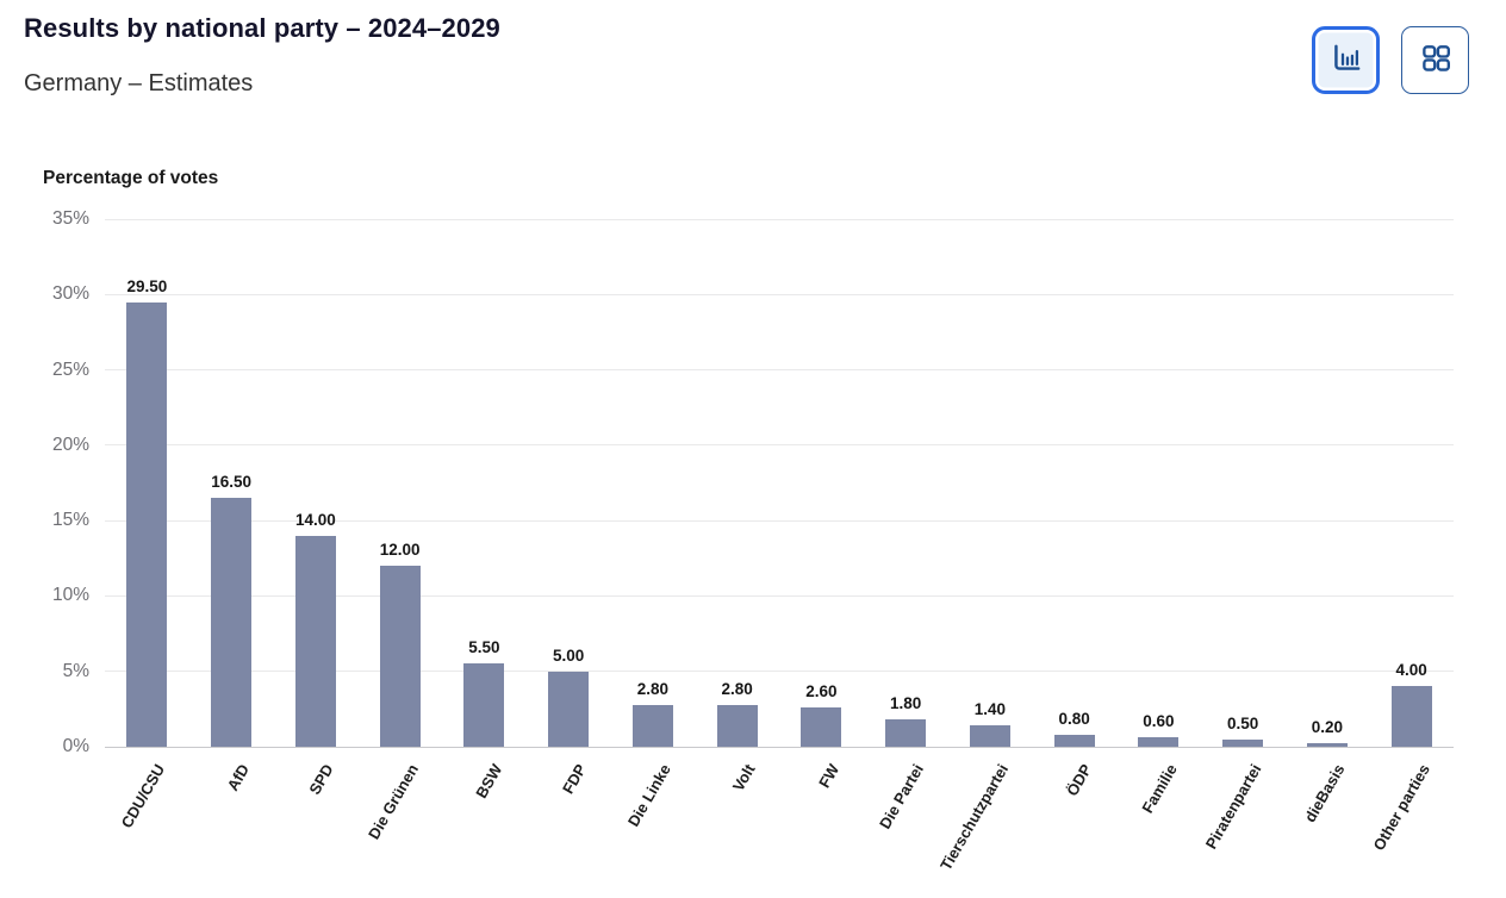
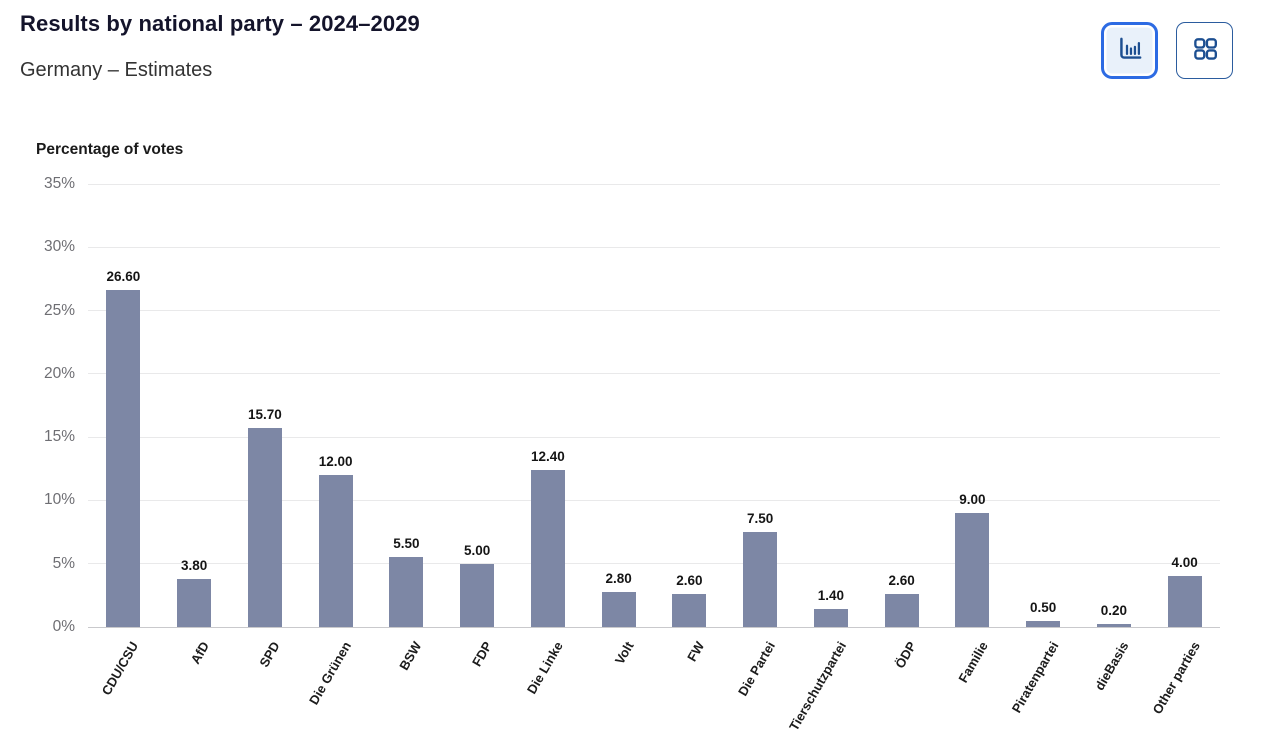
CDU/CSU: 29.50 -> 26.60
AfD: 16.50 -> 3.80
SPD: 14.00 -> 15.70
Die Linke: 2.80 -> 12.40
Die Partei: 1.80 -> 7.50
ÖDP: 0.80 -> 2.60
Familie: 0.60 -> 9.00
